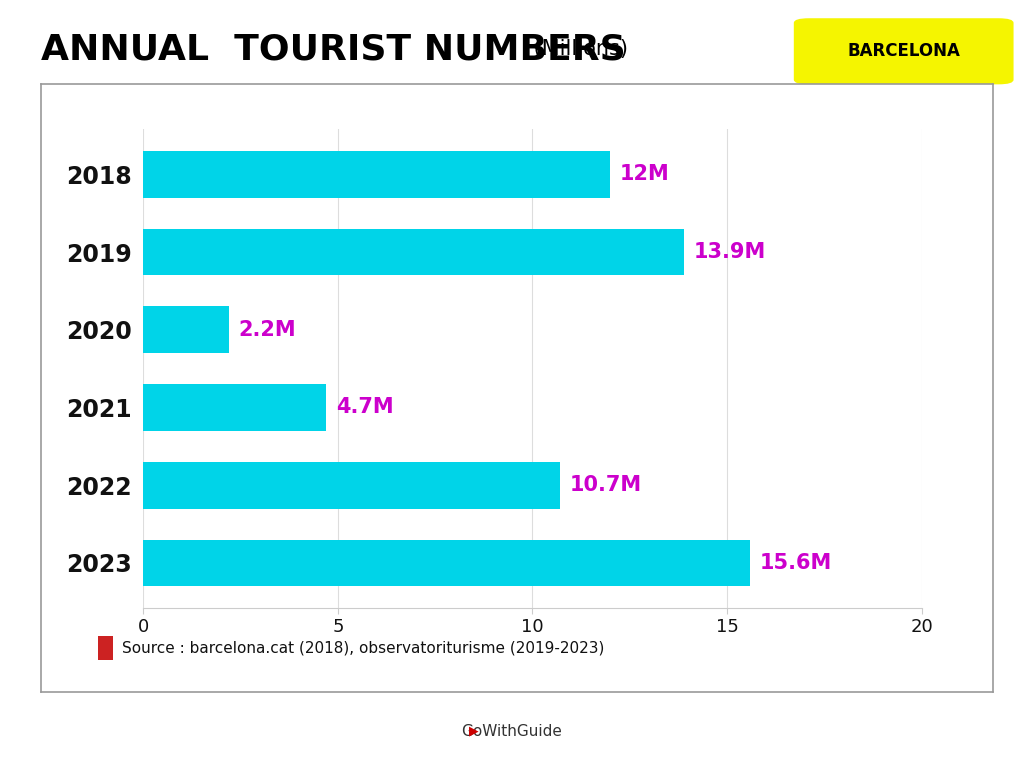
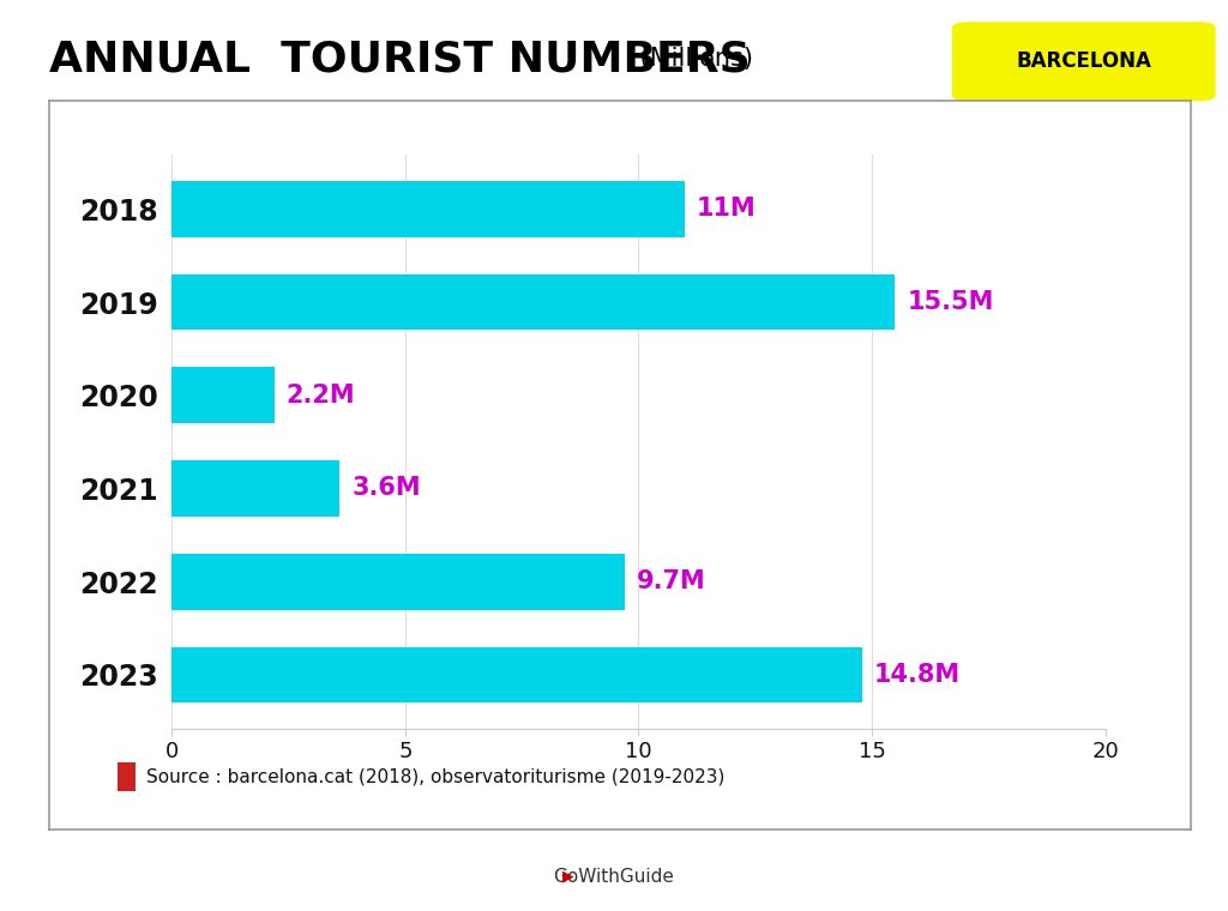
2018: 12M -> 11M
2019: 13.9M -> 15.5M
2021: 4.7M -> 3.6M
2022: 10.7M -> 9.7M
2023: 15.6M -> 14.8M
